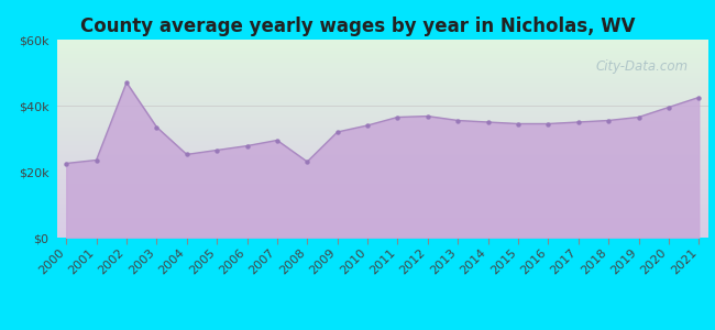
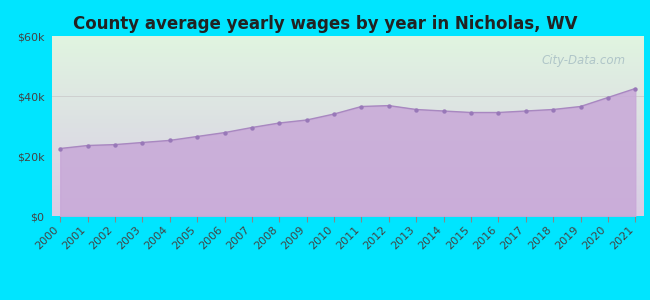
2002: $47.0k -> $23.8k
2003: $33.5k -> $24.5k
2008: $23.0k -> $31.0k
